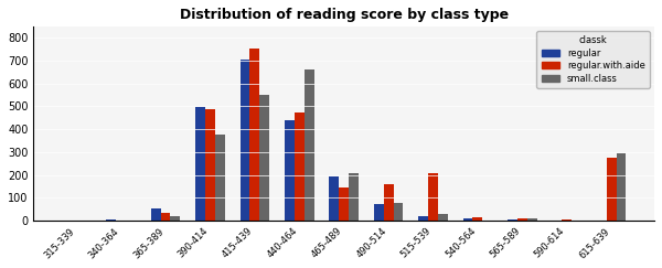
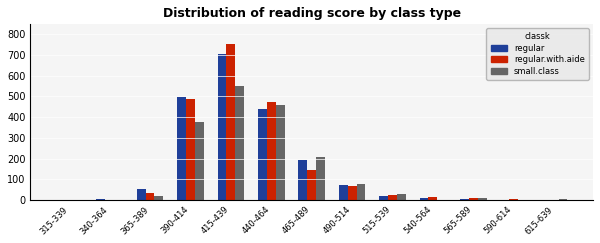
small.class/440-464: 660 -> 457
regular.with.aide/490-514: 160 -> 66
regular.with.aide/515-539: 210 -> 23
regular.with.aide/615-639: 275 -> 2
small.class/615-639: 295 -> 3
